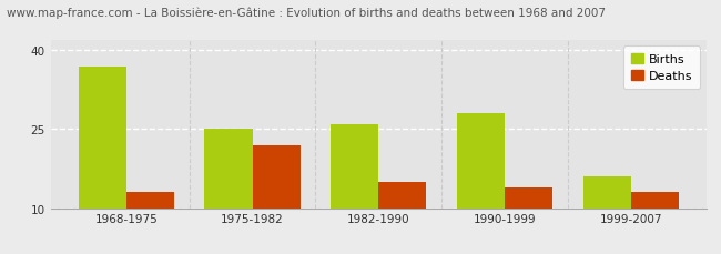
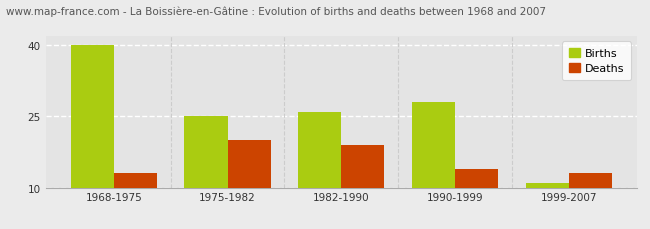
Births/1968-1975: 37 -> 40
Deaths/1975-1982: 22 -> 20
Deaths/1982-1990: 15 -> 19
Births/1999-2007: 16 -> 11
